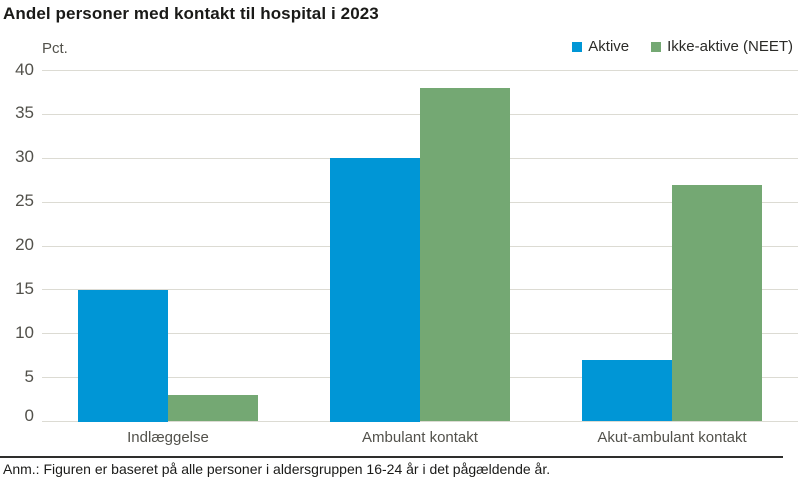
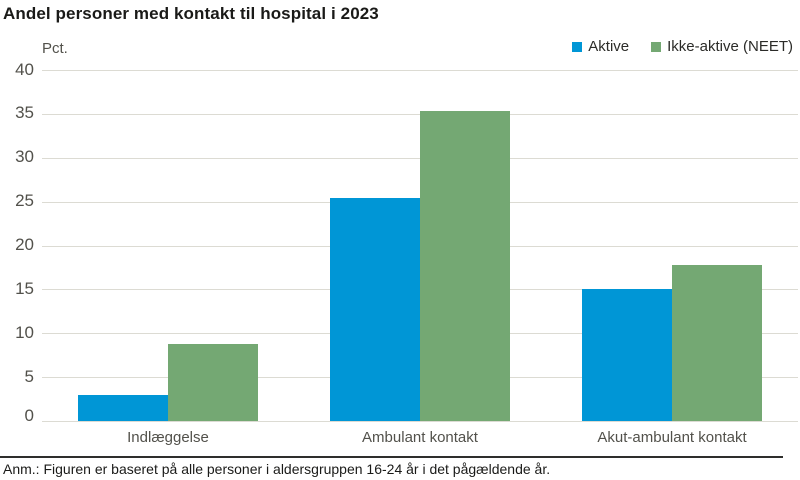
Aktive/Indlæggelse: 15 -> 3
Ikke-aktive (NEET)/Indlæggelse: 3 -> 9
Aktive/Ambulant kontakt: 30 -> 26
Ikke-aktive (NEET)/Ambulant kontakt: 38 -> 35
Aktive/Akut-ambulant kontakt: 7 -> 15
Ikke-aktive (NEET)/Akut-ambulant kontakt: 27 -> 18
